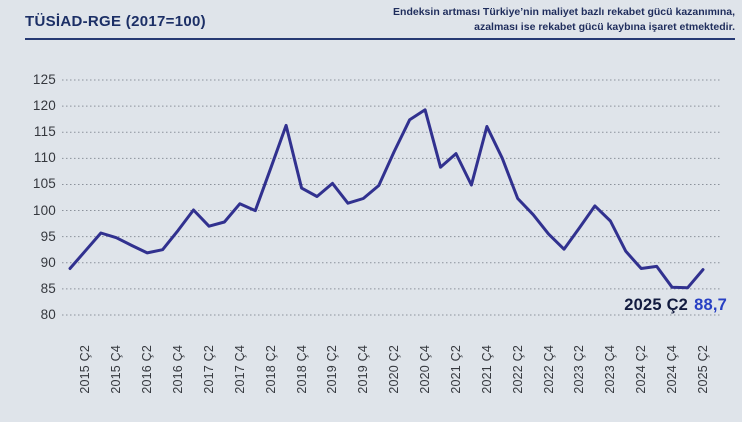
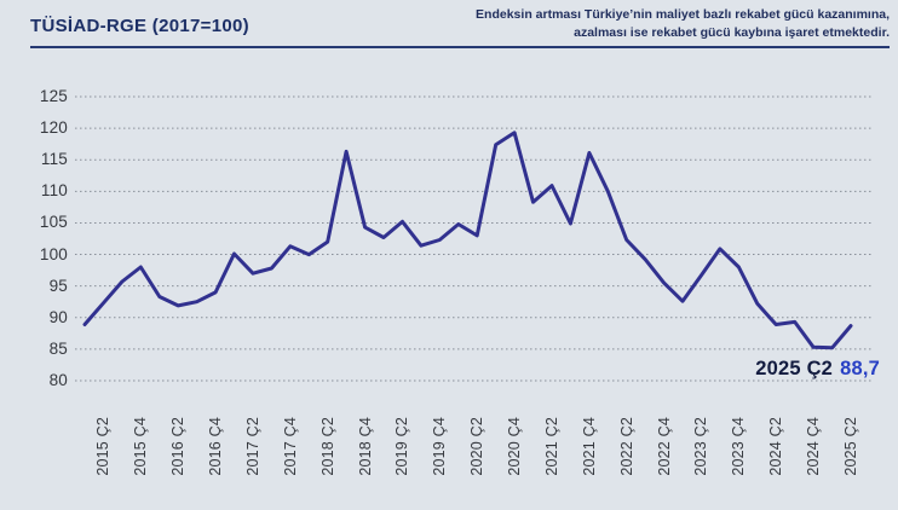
2015 Ç4: 95 -> 98
2016 Ç4: 96 -> 94
2018 Ç2: 108 -> 102
2020 Ç2: 111 -> 103
